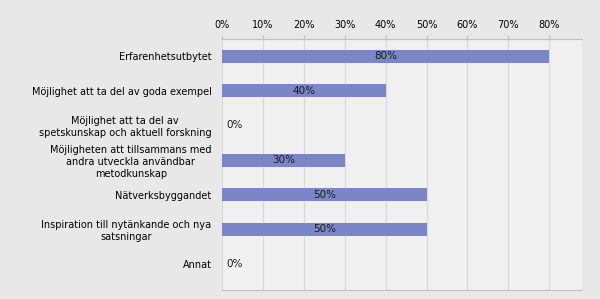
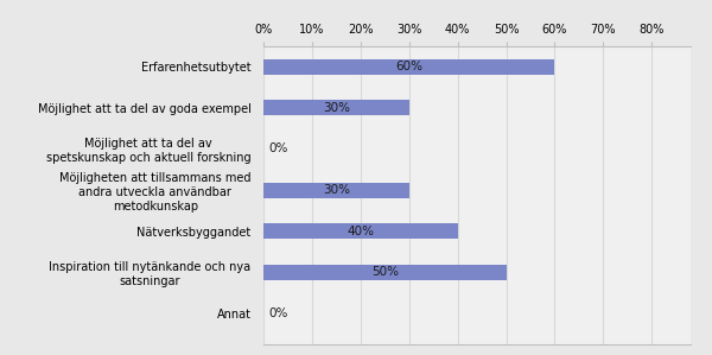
Erfarenhetsutbytet: 80% -> 60%
Möjlighet att ta del av goda exempel: 40% -> 30%
Nätverksbyggandet: 50% -> 40%
